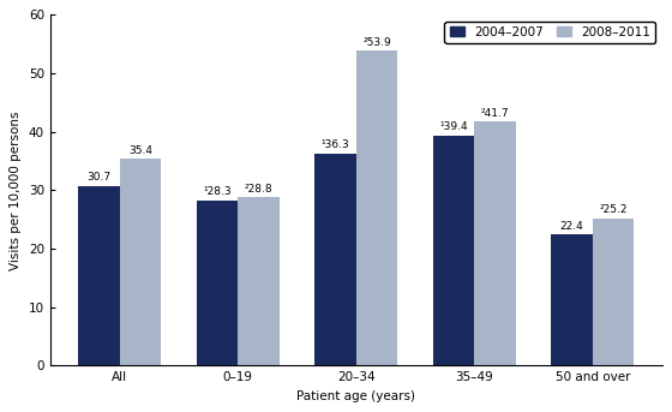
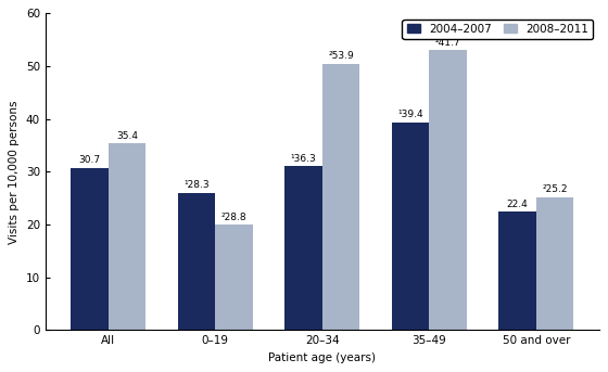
2004–2007/0–19: 28.3 -> 26.0
2008–2011/0–19: 28.8 -> 20.0
2004–2007/20–34: 36.3 -> 31.0
2008–2011/20–34: 53.9 -> 50.5
2008–2011/35–49: 41.7 -> 53.0
